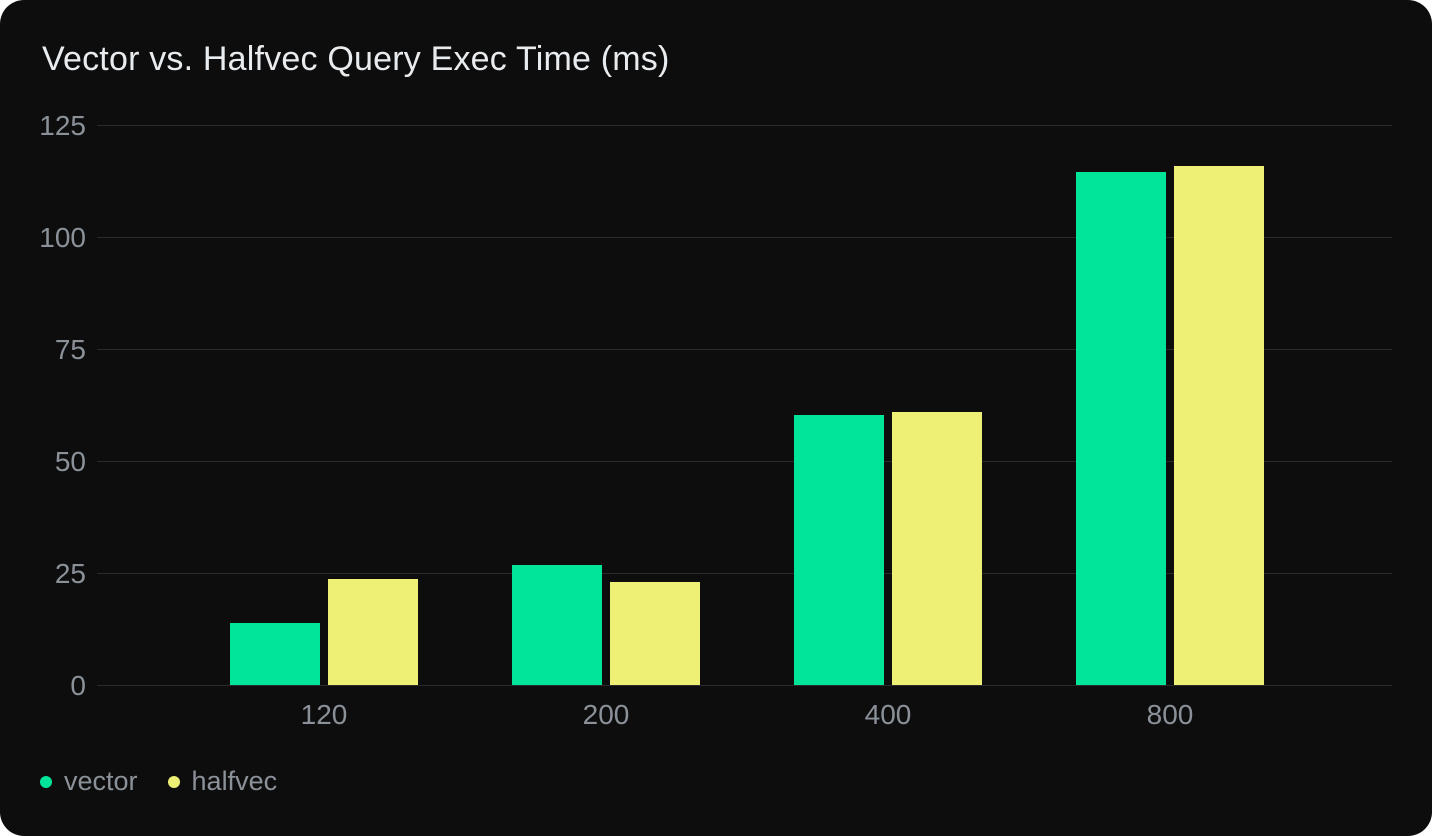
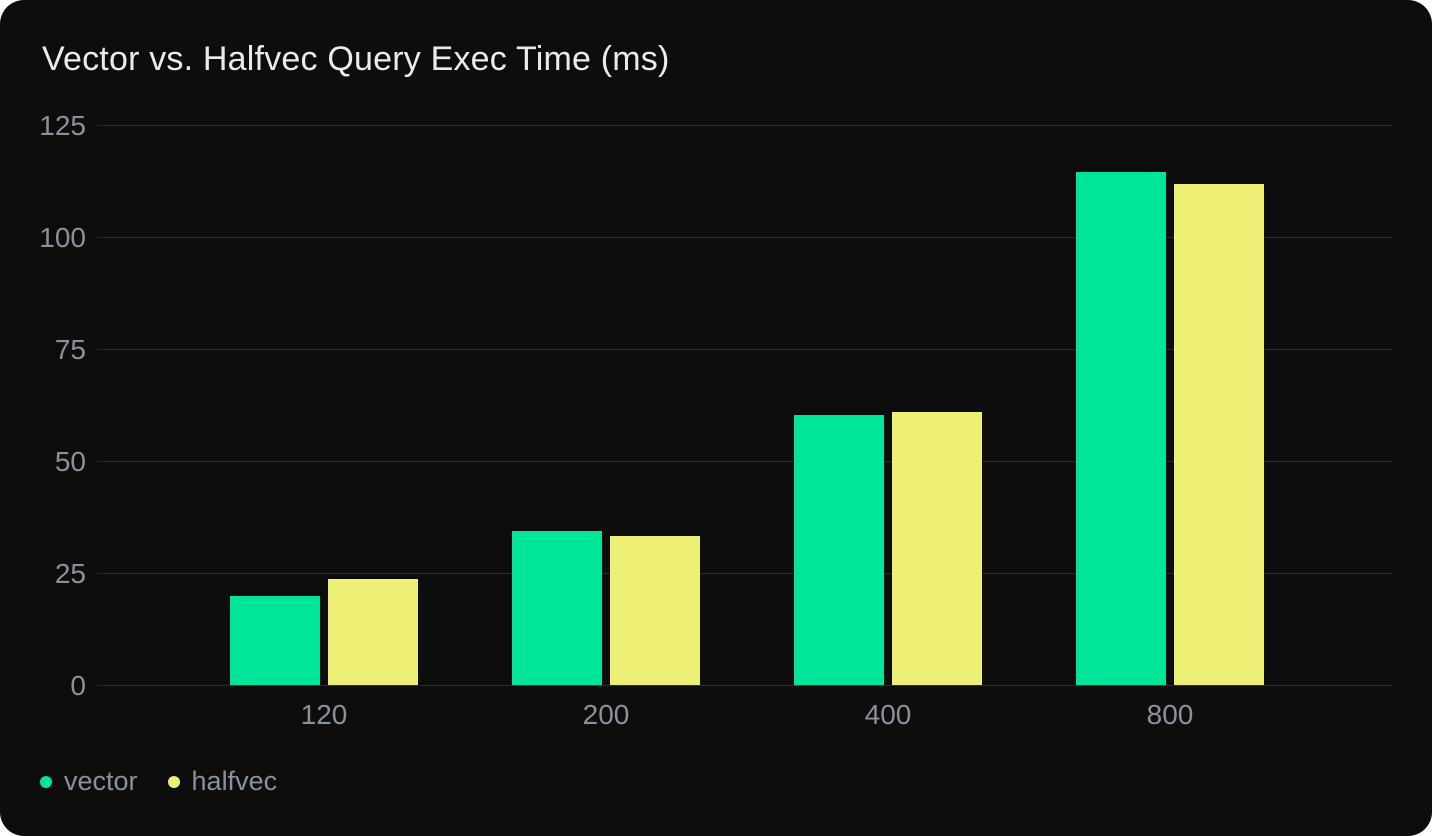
vector/120: 14 -> 20
vector/200: 27 -> 34
halfvec/200: 23 -> 33
halfvec/800: 116 -> 112
